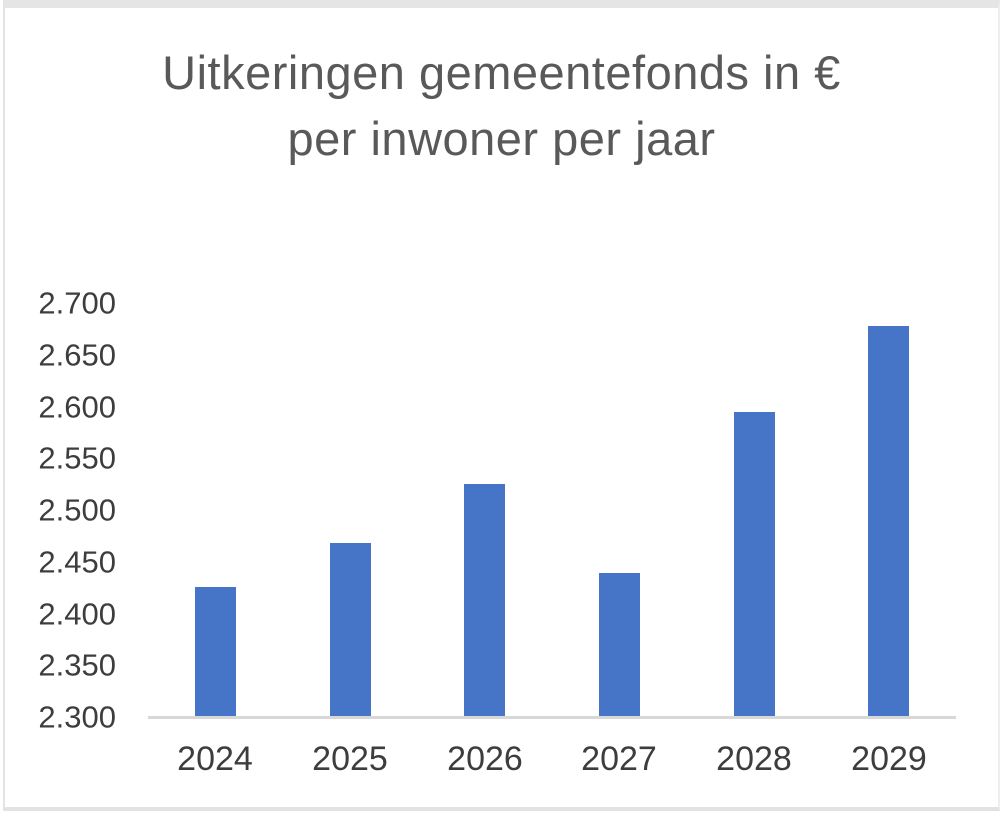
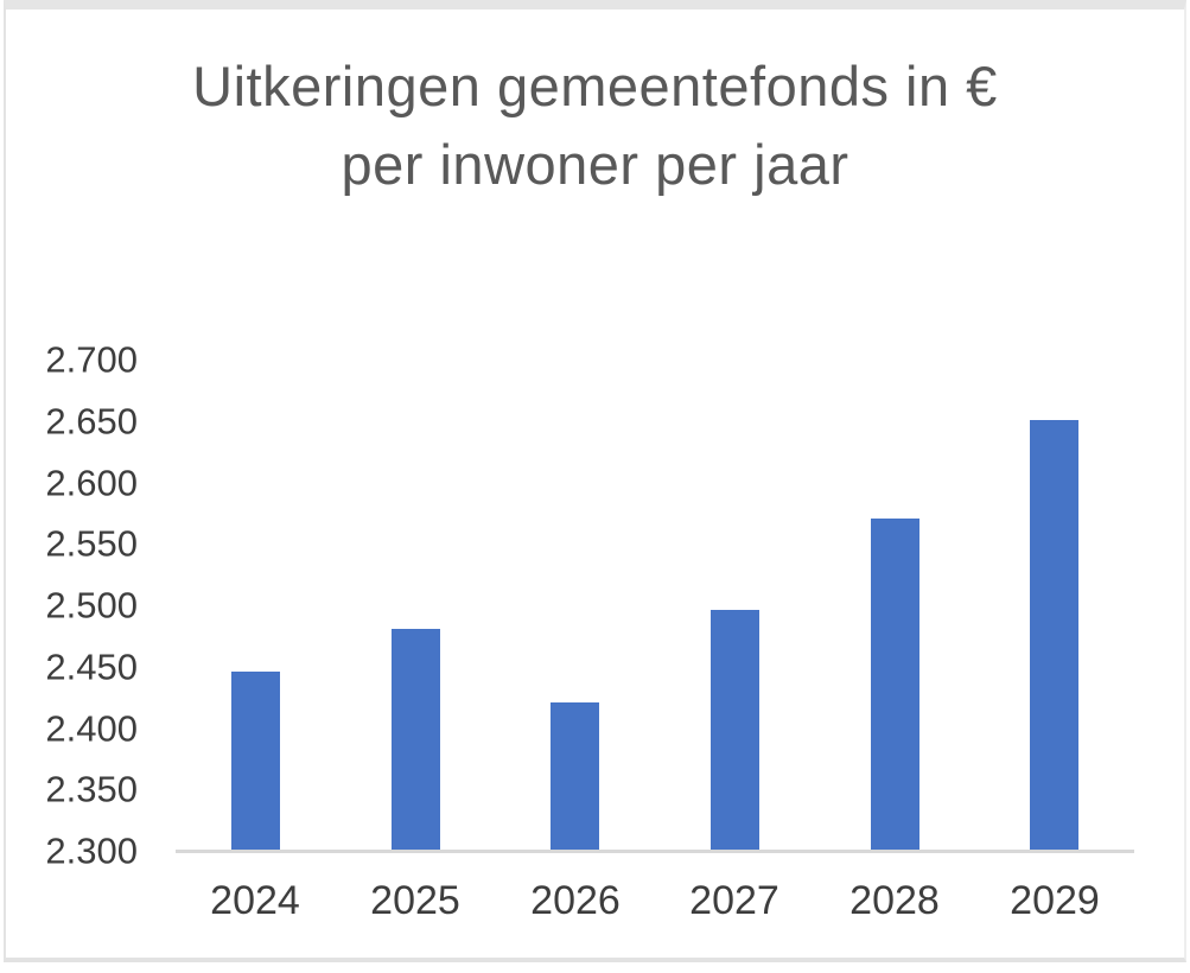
2024: 2425 -> 2445
2025: 2467 -> 2480
2026: 2524 -> 2420
2027: 2438 -> 2495
2028: 2594 -> 2570
2029: 2677 -> 2650
